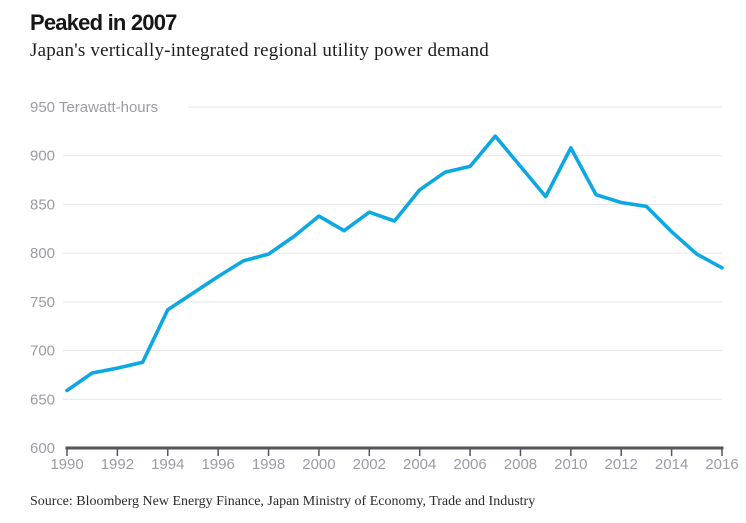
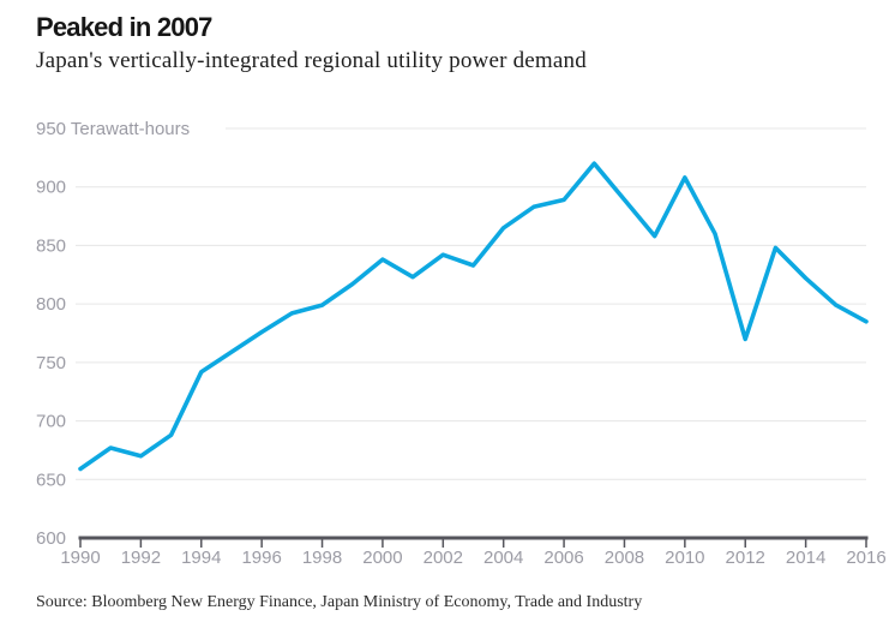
1992: 680 -> 670
2012: 850 -> 770
